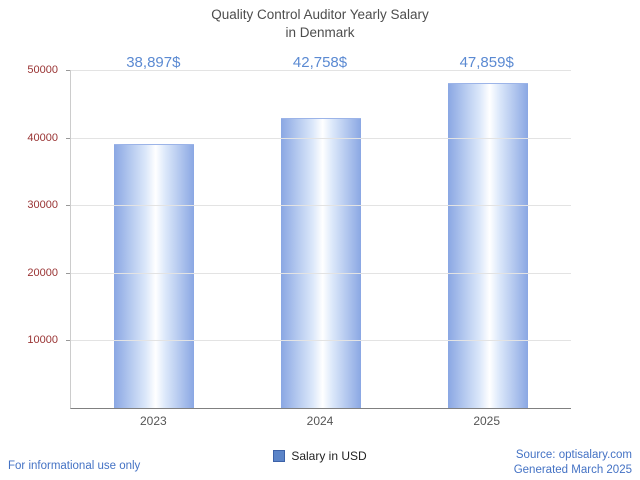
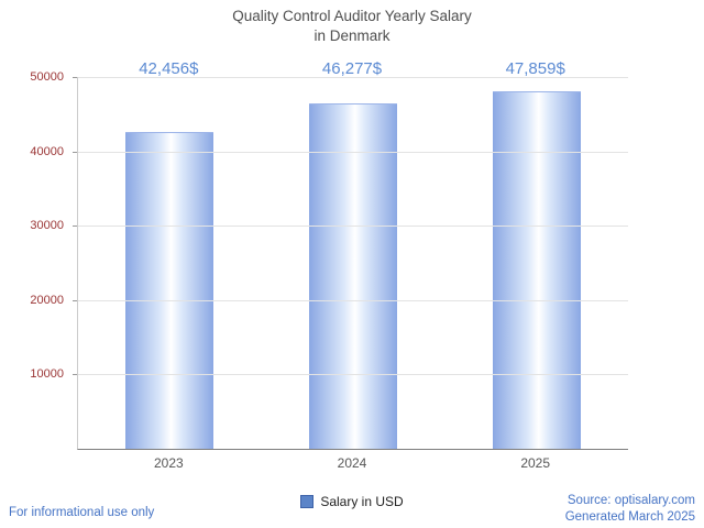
2023: 38,897 -> 42,456
2024: 42,758 -> 46,277
